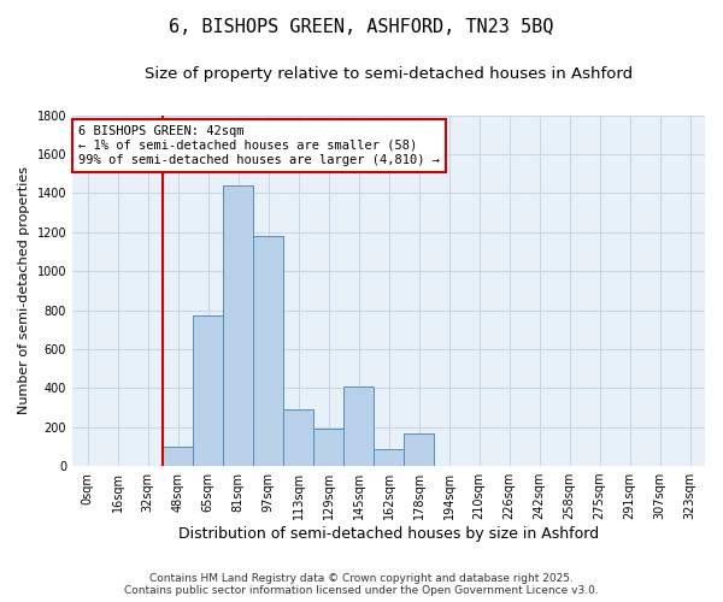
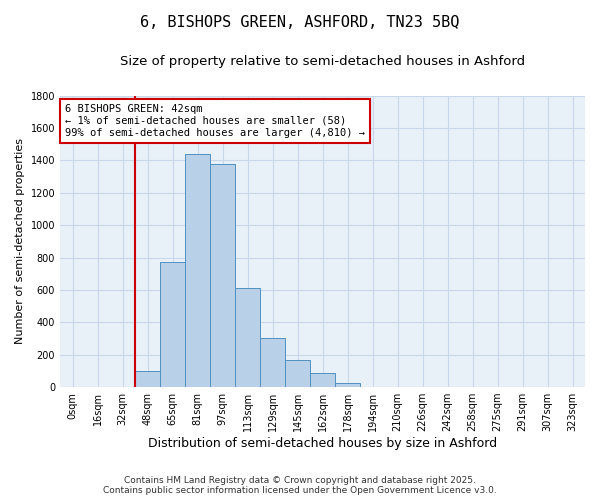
97sqm: 1180 -> 1380
113sqm: 290 -> 610
129sqm: 190 -> 300
145sqm: 410 -> 170
178sqm: 170 -> 20
